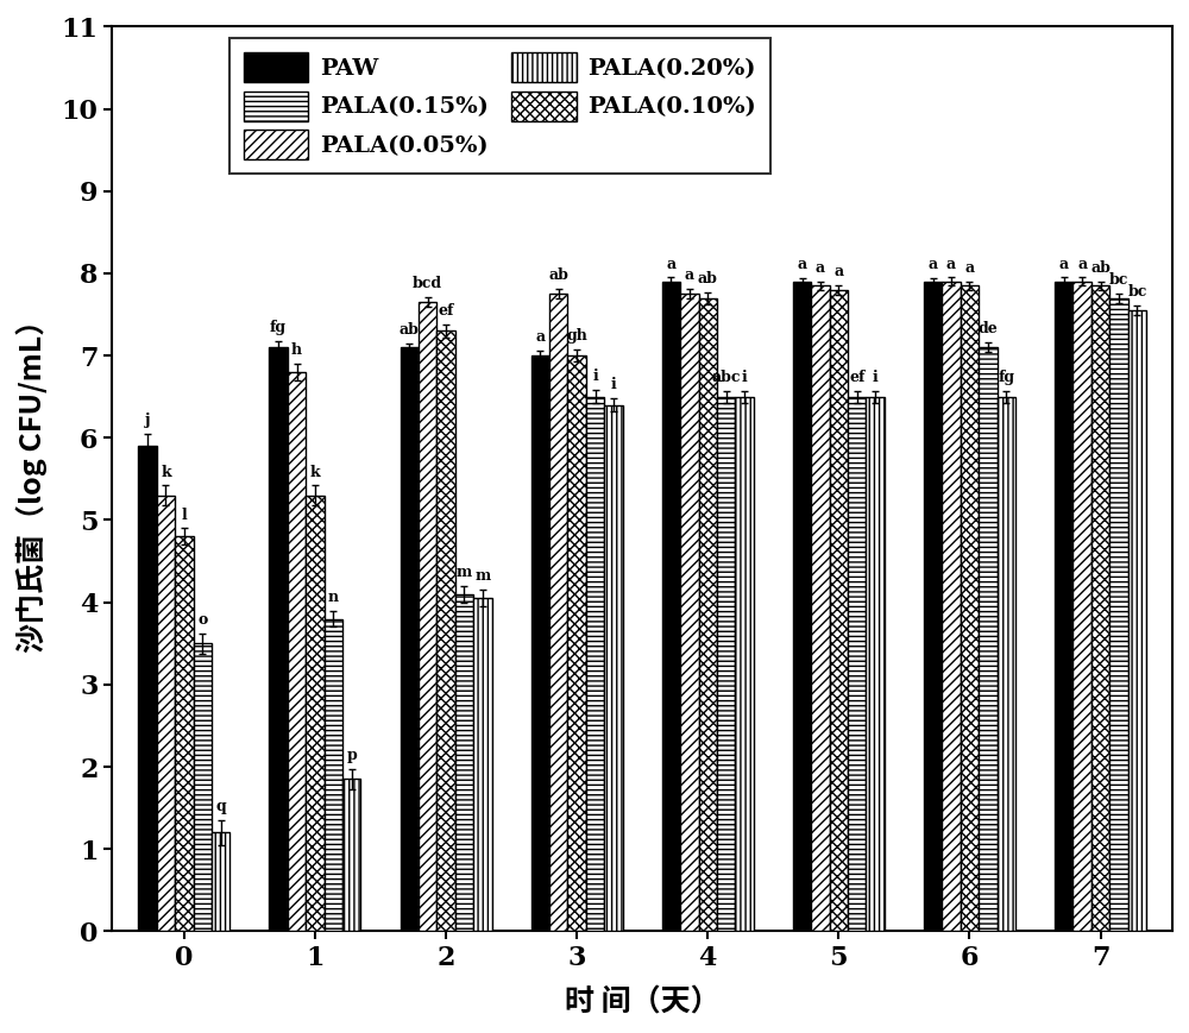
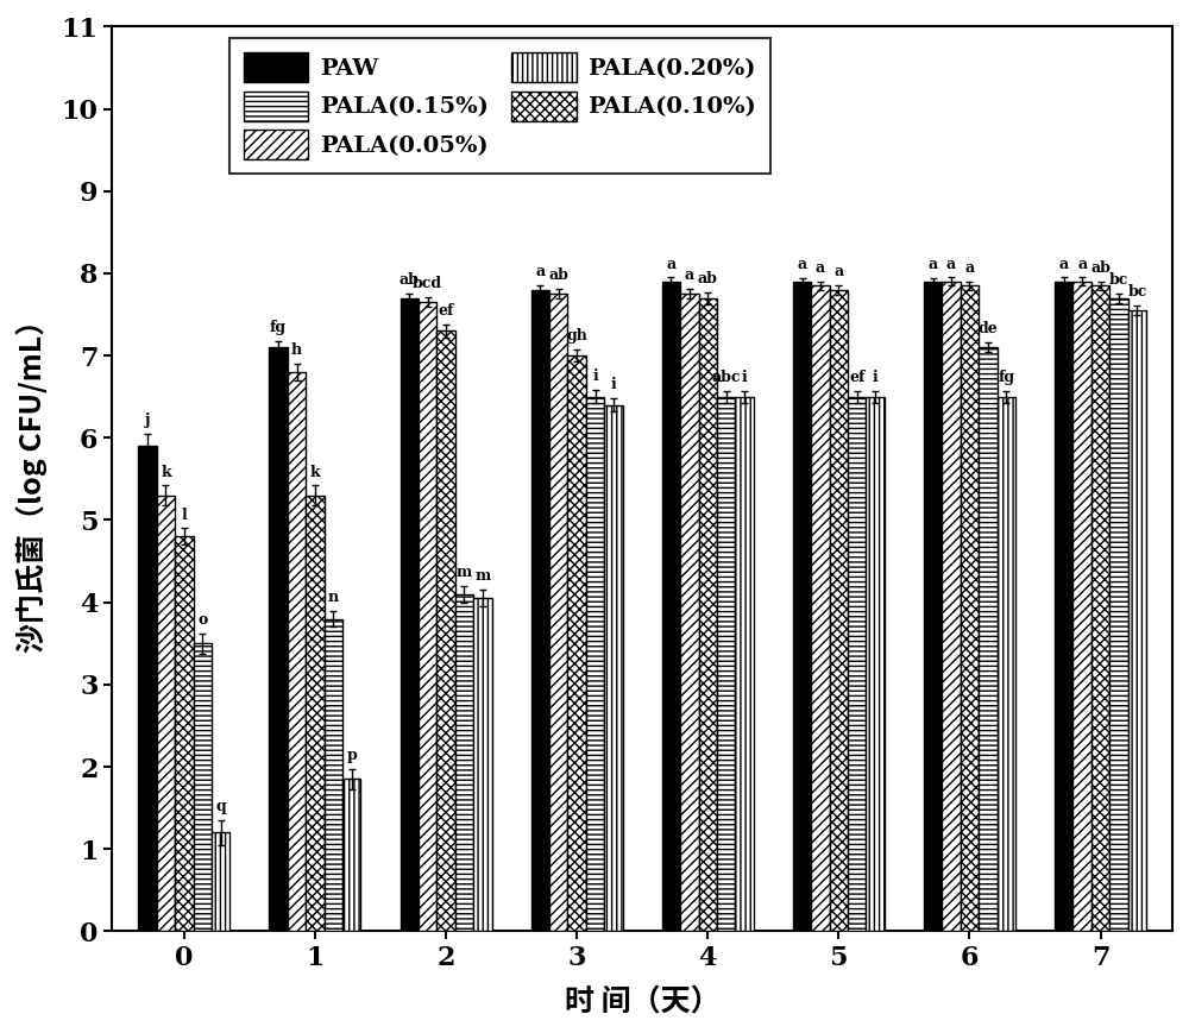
PAW/2: 7.1 -> 7.7
PAW/3: 7.0 -> 7.8
